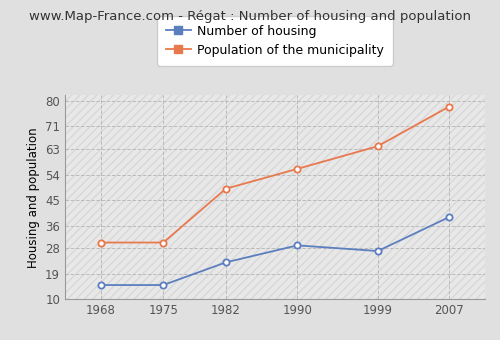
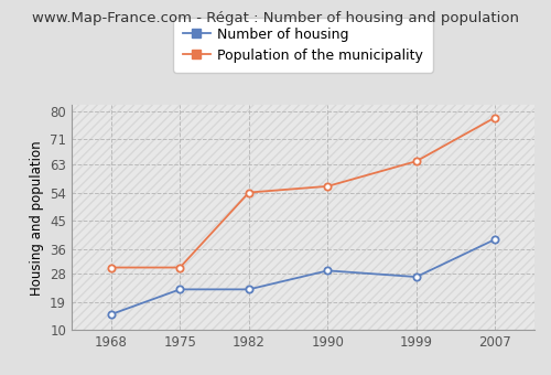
Number of housing/1975: 15 -> 23
Population of the municipality/1982: 49 -> 54
